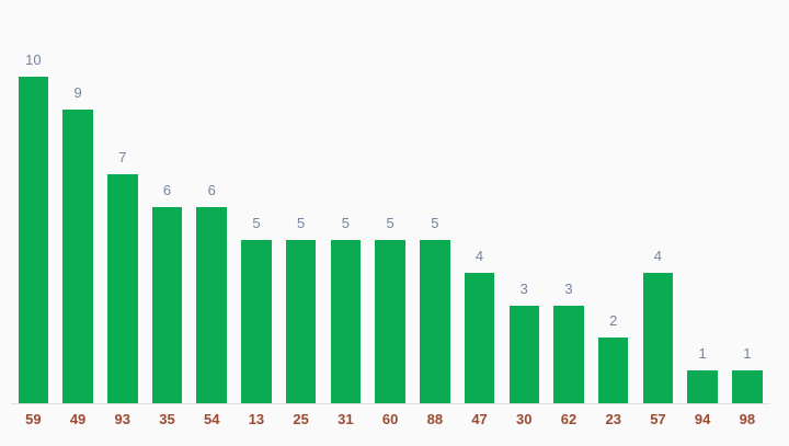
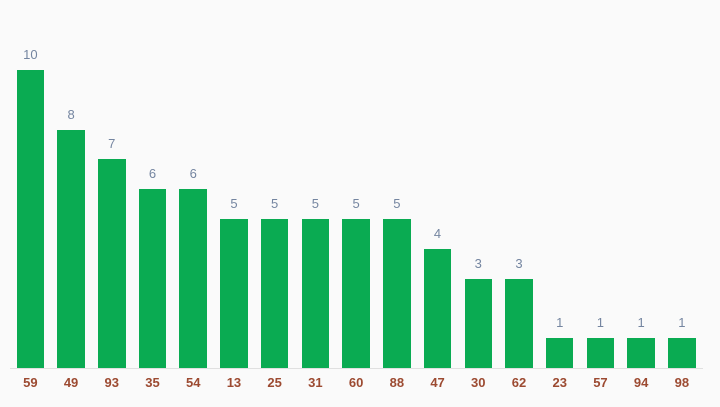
49: 9 -> 8
23: 2 -> 1
57: 4 -> 1
